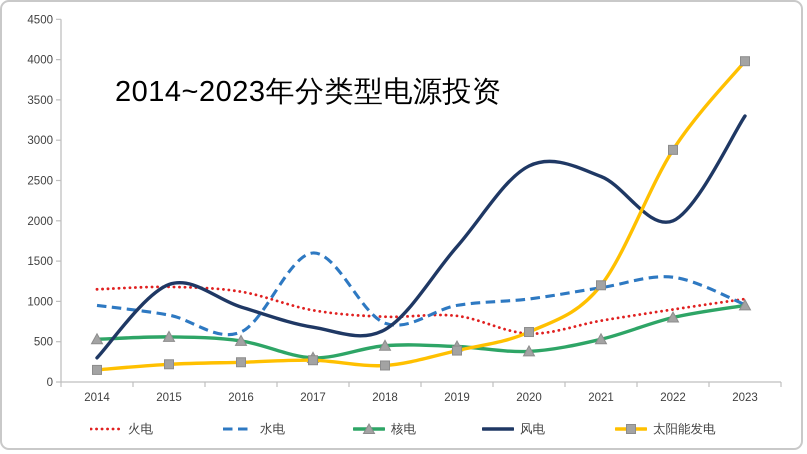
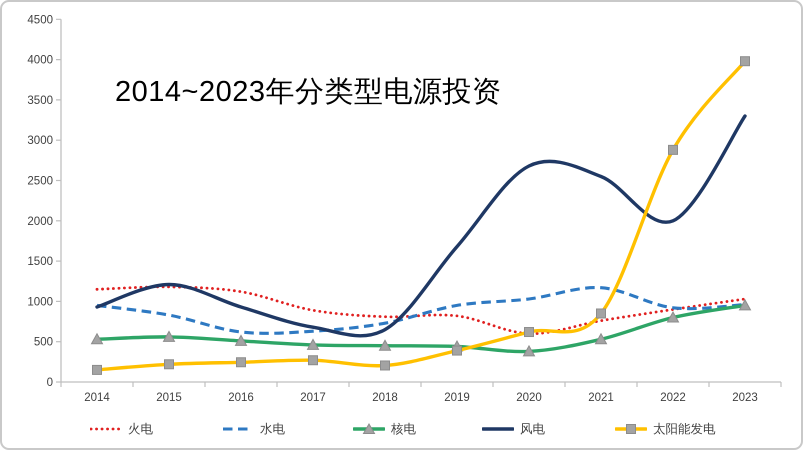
风电/2014: 300 -> 900
水电/2017: 1600 -> 600
核电/2017: 300 -> 500
太阳能发电/2021: 1200 -> 800
水电/2022: 1300 -> 900
